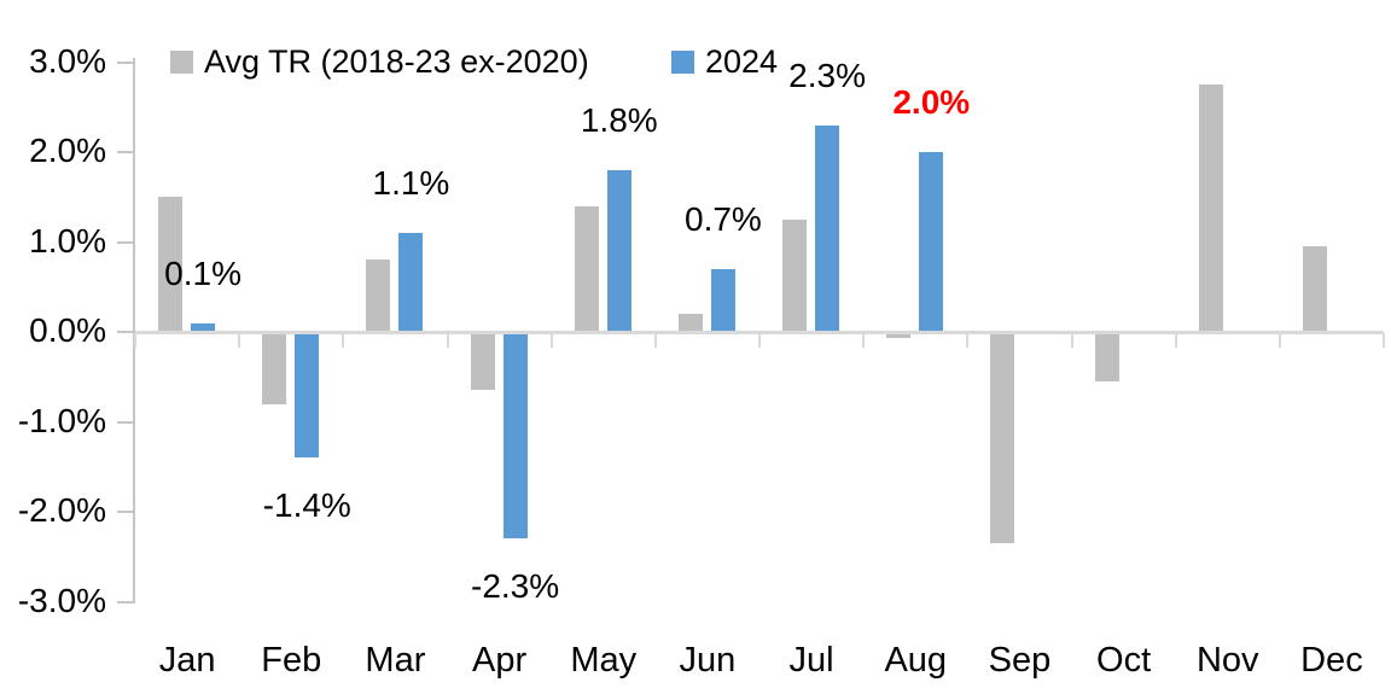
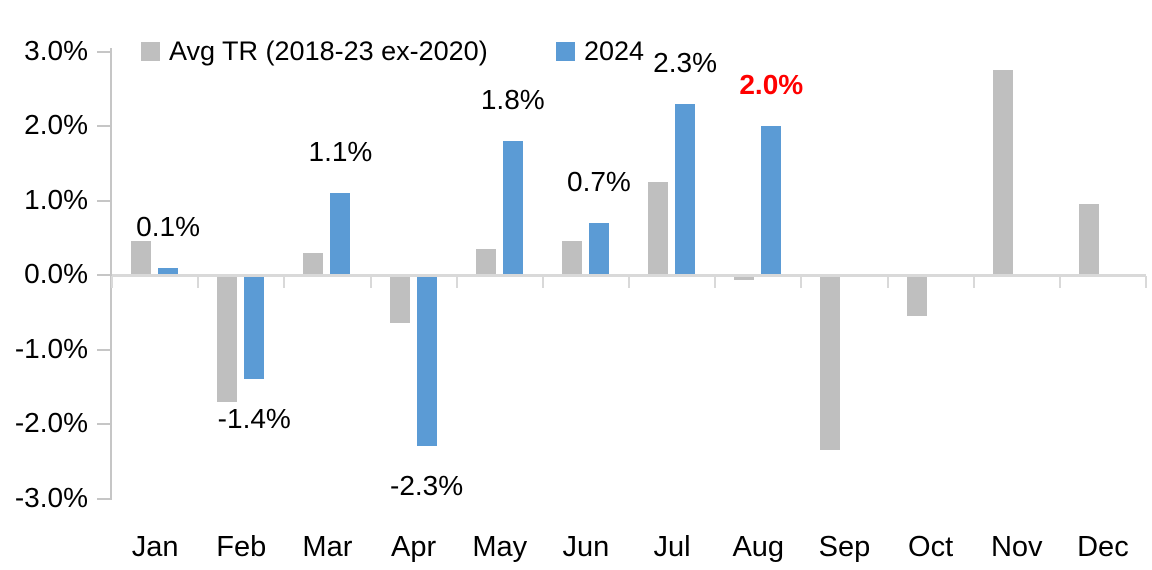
Avg TR (2018-23 ex-2020)/Jan: 1.5% -> 0.5%
Avg TR (2018-23 ex-2020)/Feb: -0.8% -> -1.7%
Avg TR (2018-23 ex-2020)/Mar: 0.8% -> 0.3%
Avg TR (2018-23 ex-2020)/May: 1.4% -> 0.3%
Avg TR (2018-23 ex-2020)/Jun: 0.2% -> 0.5%
